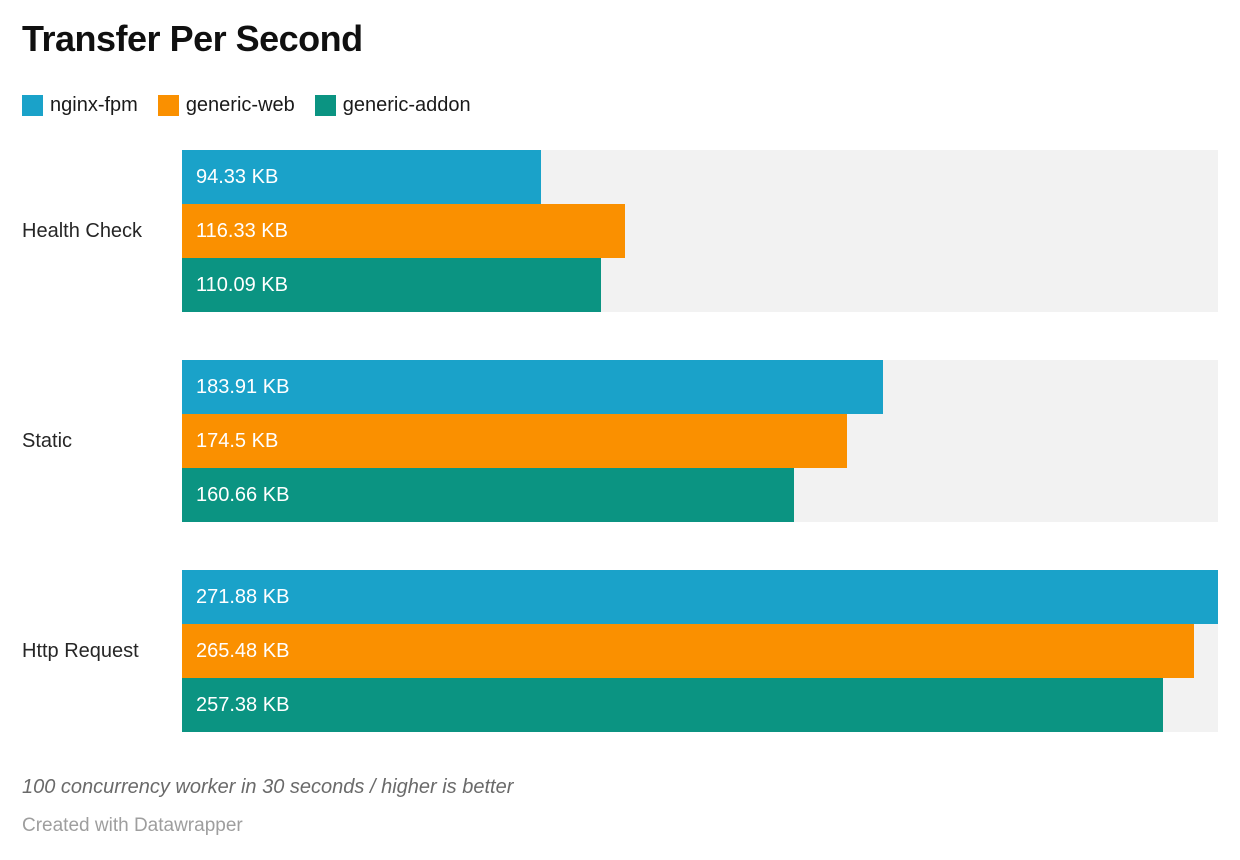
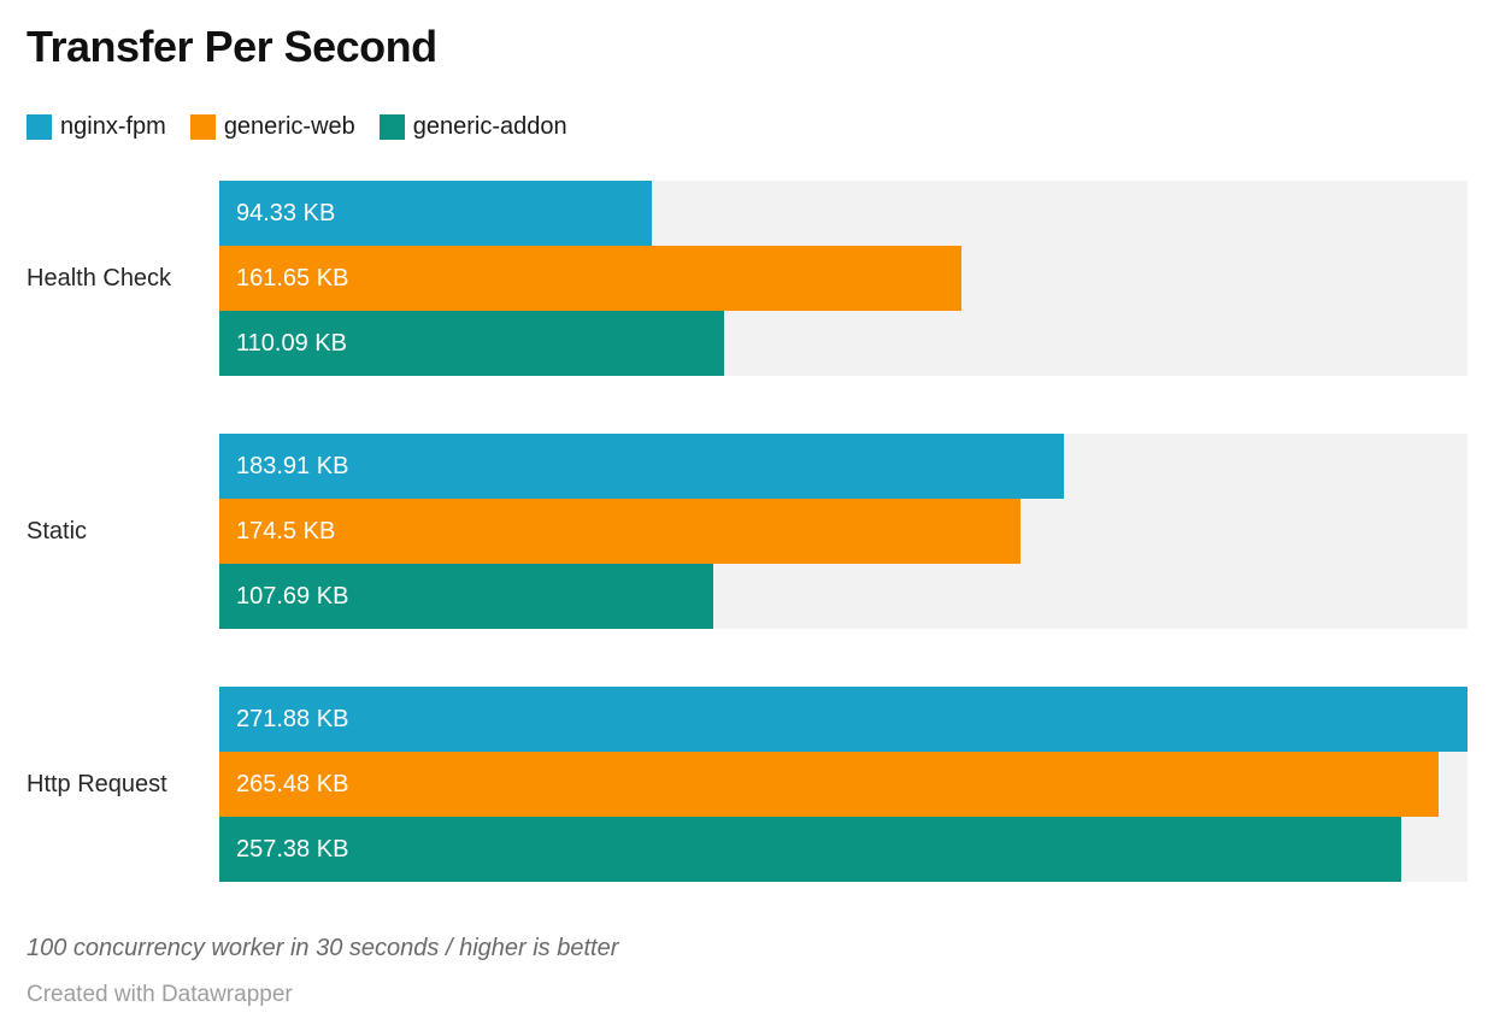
generic-web/Health Check: 116.33 -> 161.65
generic-addon/Static: 160.66 -> 107.69
